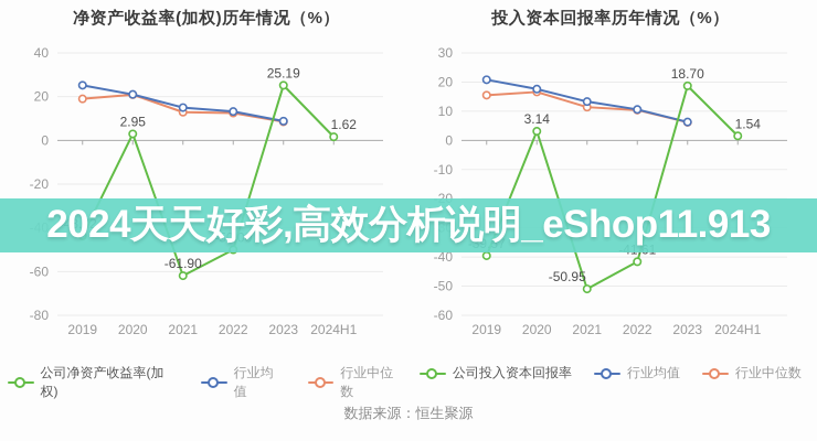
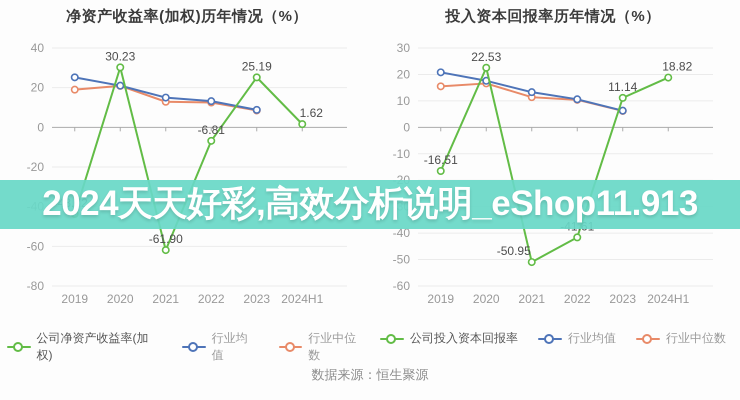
净资产收益率(加权)历年情况（%）/公司净资产收益率(加权)/2020: 2.95 -> 30.23
净资产收益率(加权)历年情况（%）/公司净资产收益率(加权)/2022: -50.00 -> -6.81
投入资本回报率历年情况（%）/公司投入资本回报率/2019: -39.57 -> -16.51
投入资本回报率历年情况（%）/公司投入资本回报率/2020: 3.14 -> 22.53
投入资本回报率历年情况（%）/公司投入资本回报率/2023: 18.70 -> 11.14
投入资本回报率历年情况（%）/公司投入资本回报率/2024H1: 1.54 -> 18.82
